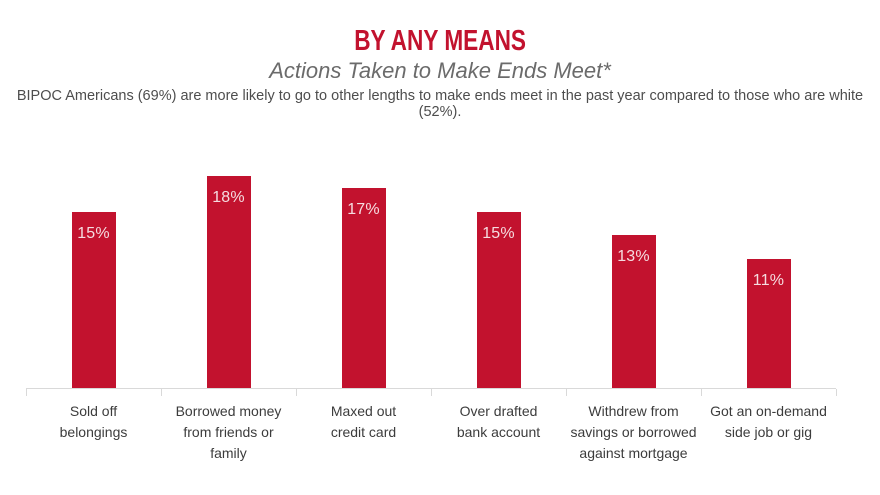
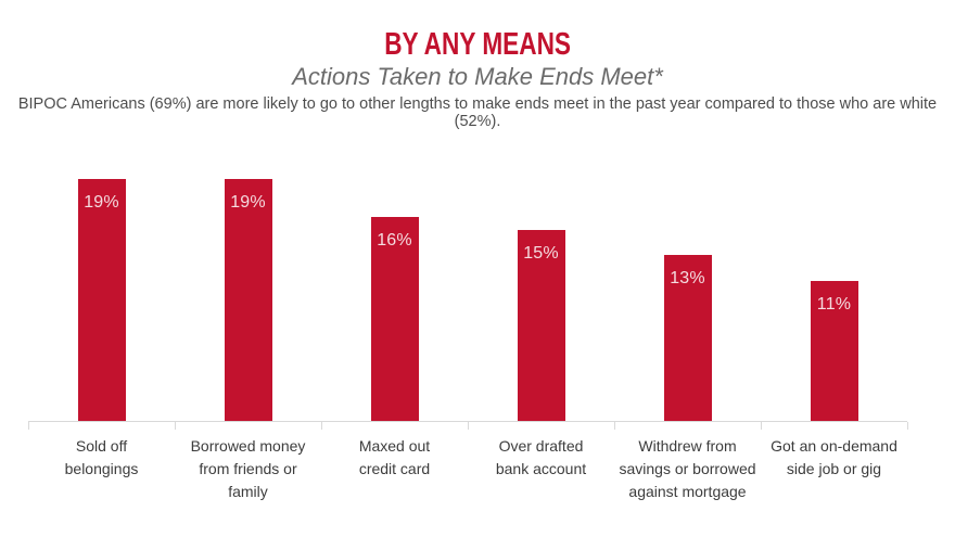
Sold off belongings: 15% -> 19%
Borrowed money from friends or family: 18% -> 19%
Maxed out credit card: 17% -> 16%
